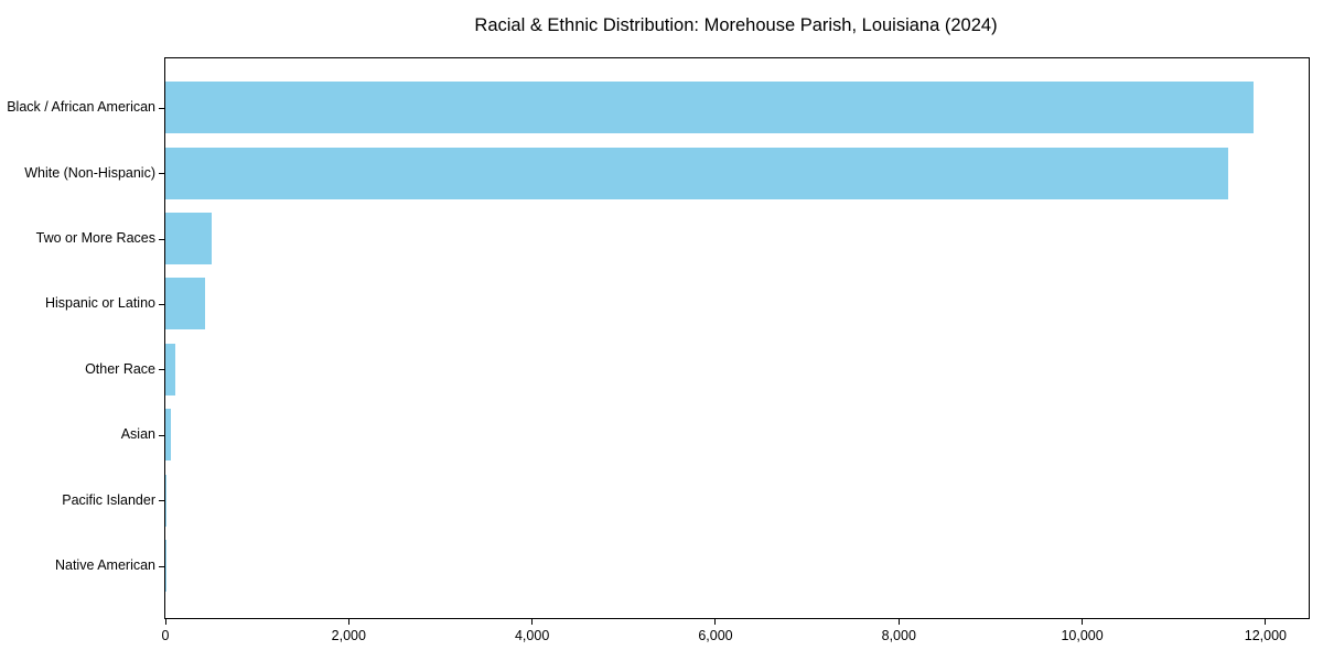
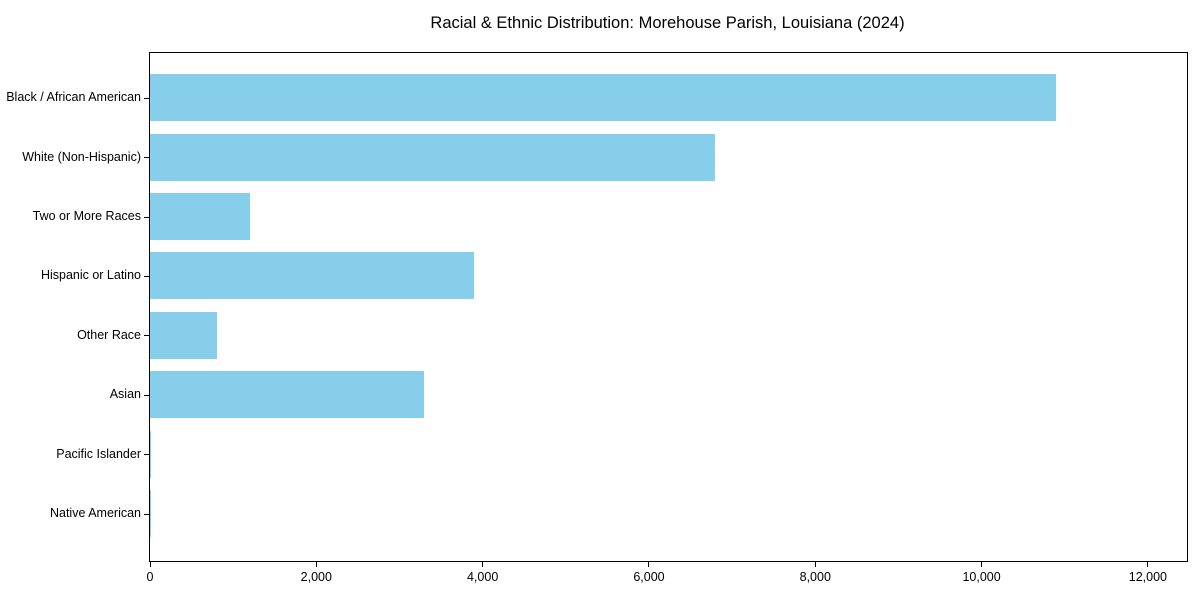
Black / African American: 11900 -> 10900
White (Non-Hispanic): 11600 -> 6800
Two or More Races: 500 -> 1200
Hispanic or Latino: 400 -> 3900
Other Race: 100 -> 800
Asian: 100 -> 3300
